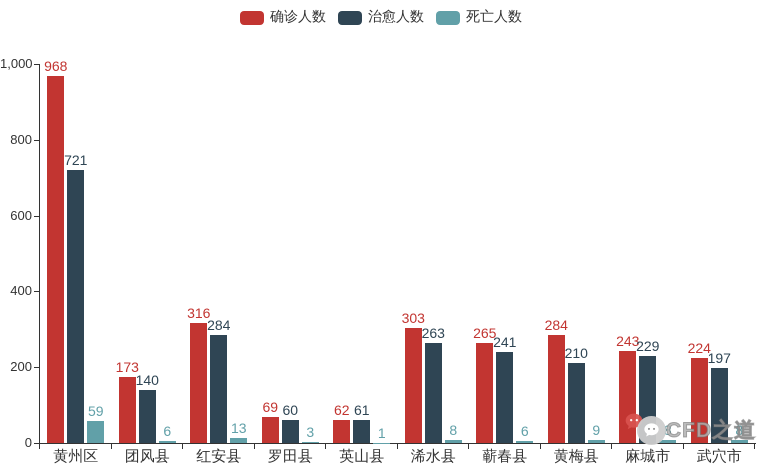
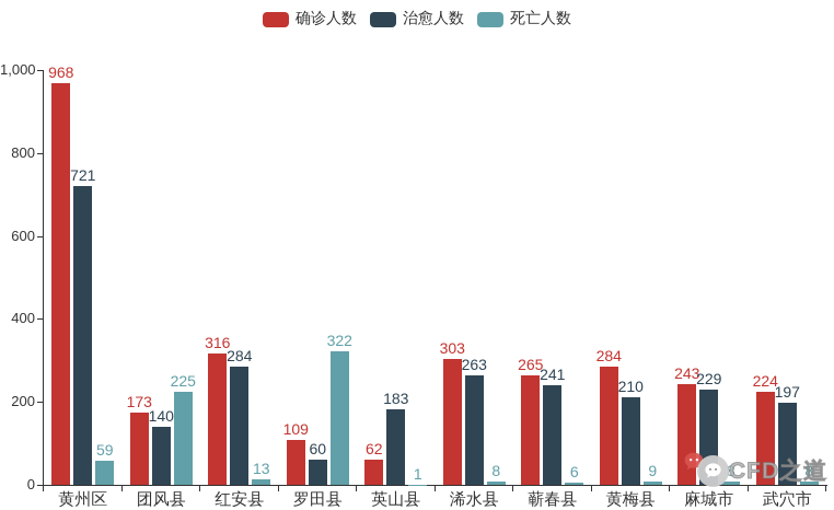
死亡人数/团风县: 6 -> 225
确诊人数/罗田县: 69 -> 109
死亡人数/罗田县: 3 -> 322
治愈人数/英山县: 61 -> 183
